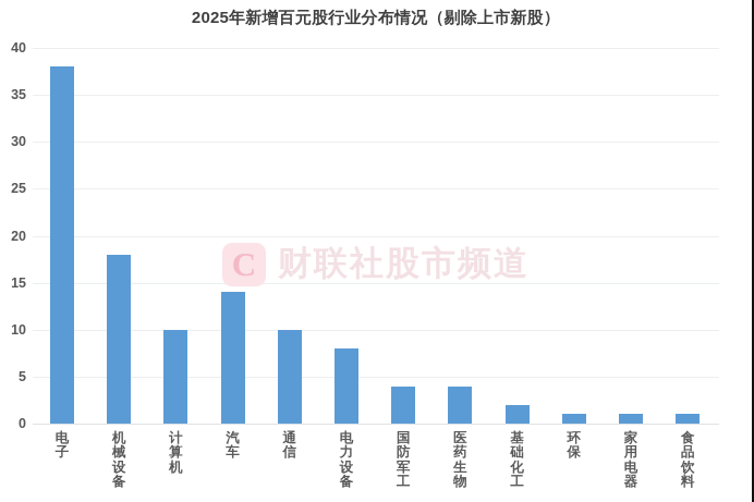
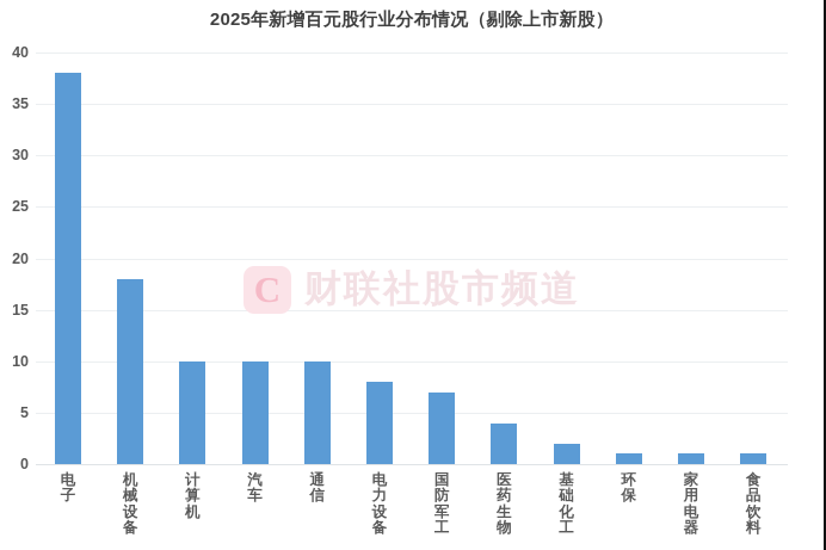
汽车: 14 -> 10
国防军工: 4 -> 7
